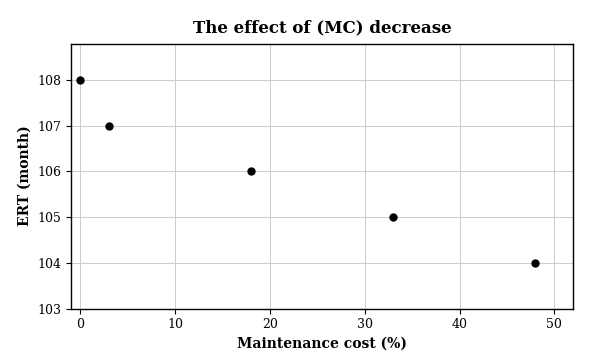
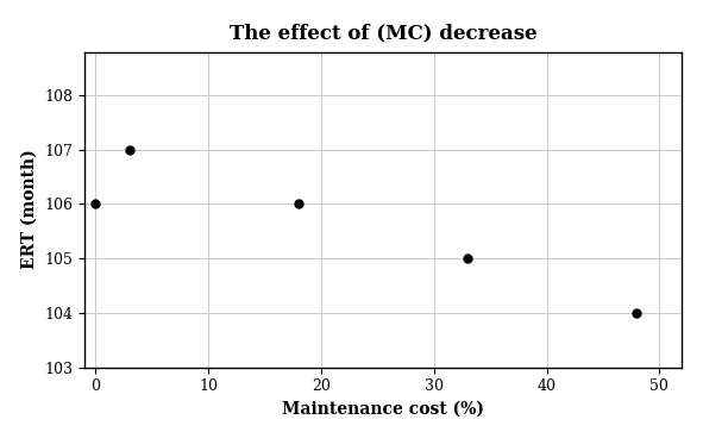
0: 108 -> 106
